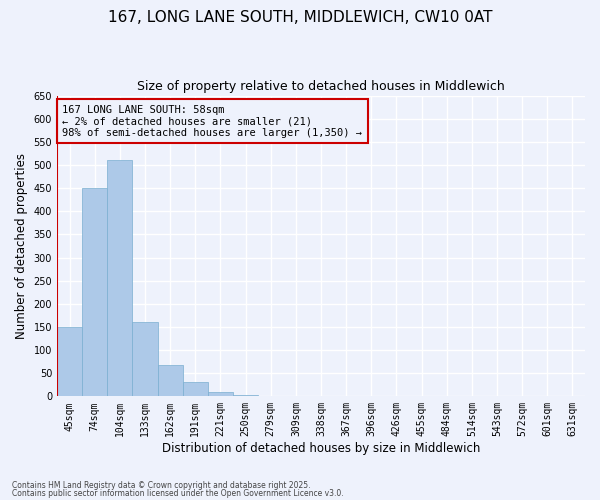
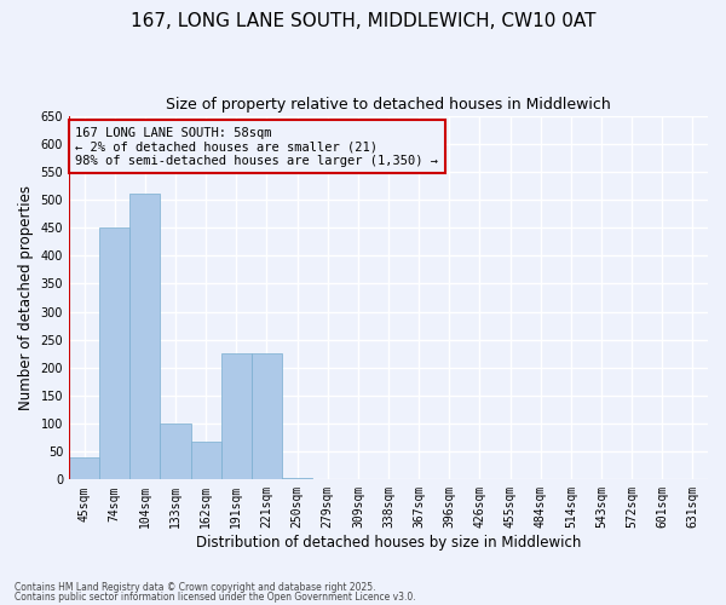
45sqm: 150 -> 40
133sqm: 160 -> 100
191sqm: 30 -> 225
221sqm: 10 -> 225
